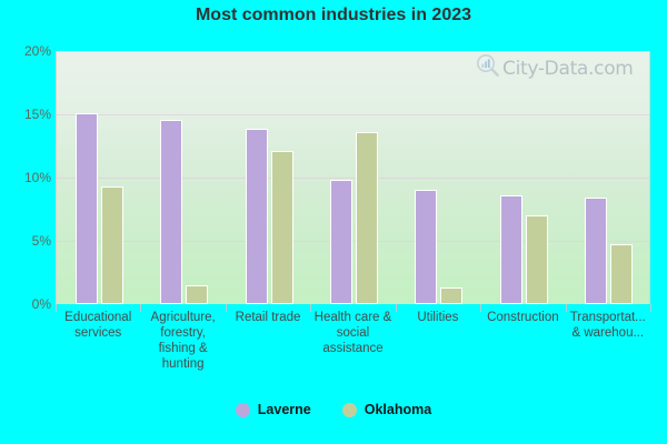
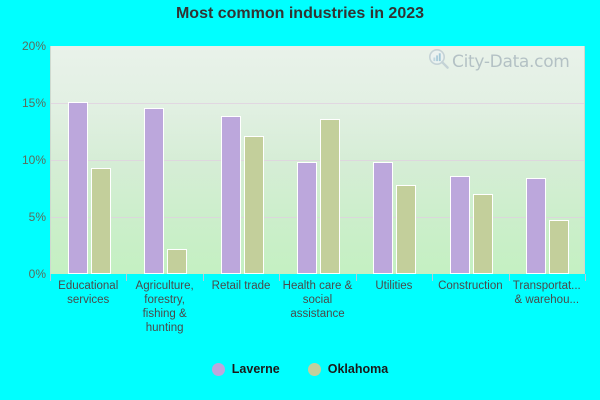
Oklahoma/Agriculture, forestry, fishing & hunting: 1.5% -> 2.2%
Laverne/Utilities: 9.0% -> 9.8%
Oklahoma/Utilities: 1.3% -> 7.8%
